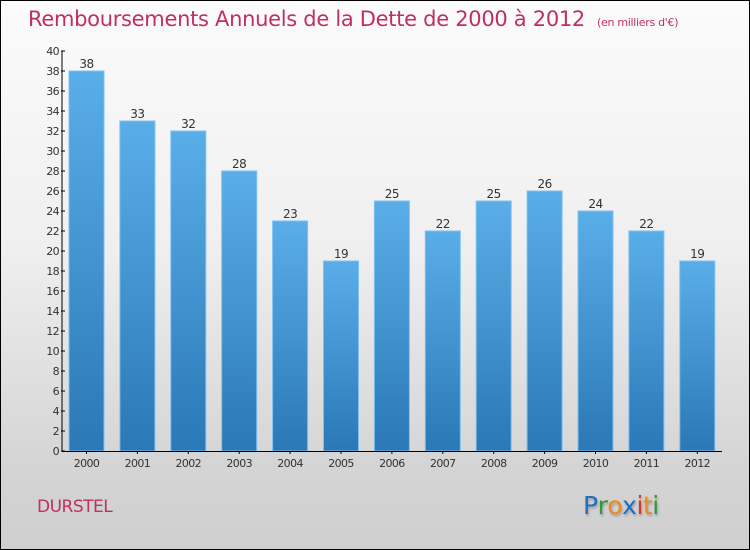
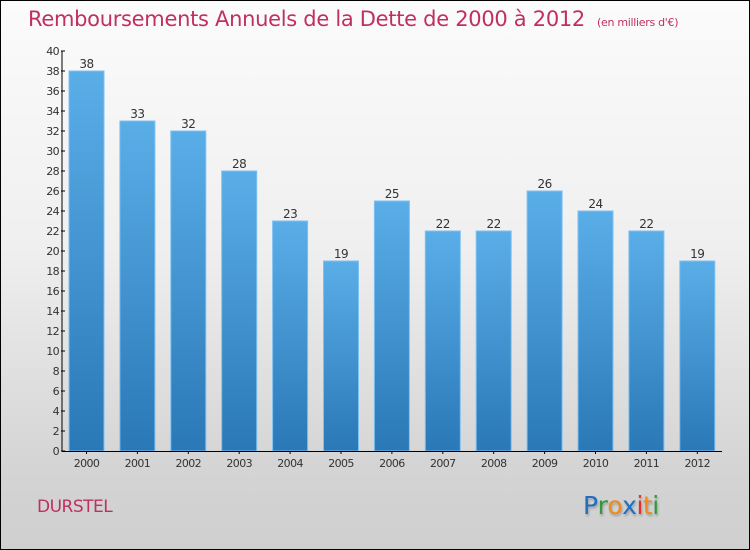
2008: 25 -> 22
